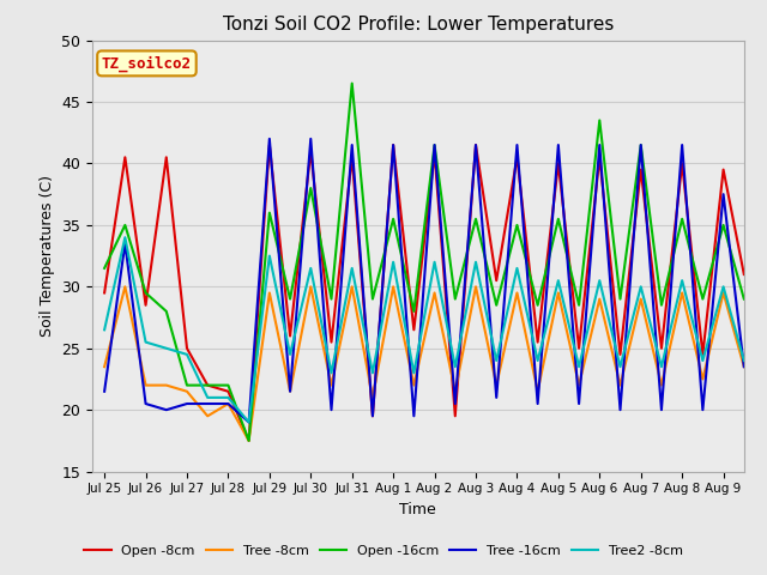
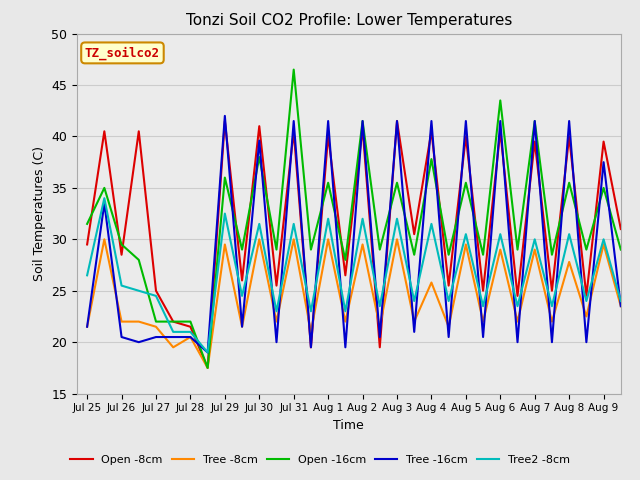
Tree -8cm/Jul 25: 23.5 -> 21.5
Tree -16cm/Jul 30: 42.0 -> 39.6
Open -8cm/Aug 1: 41.5 -> 40.1
Tree -8cm/Aug 4: 29.5 -> 25.8
Open -16cm/Aug 4: 35.0 -> 37.8
Tree -8cm/Aug 8: 29.5 -> 27.8
